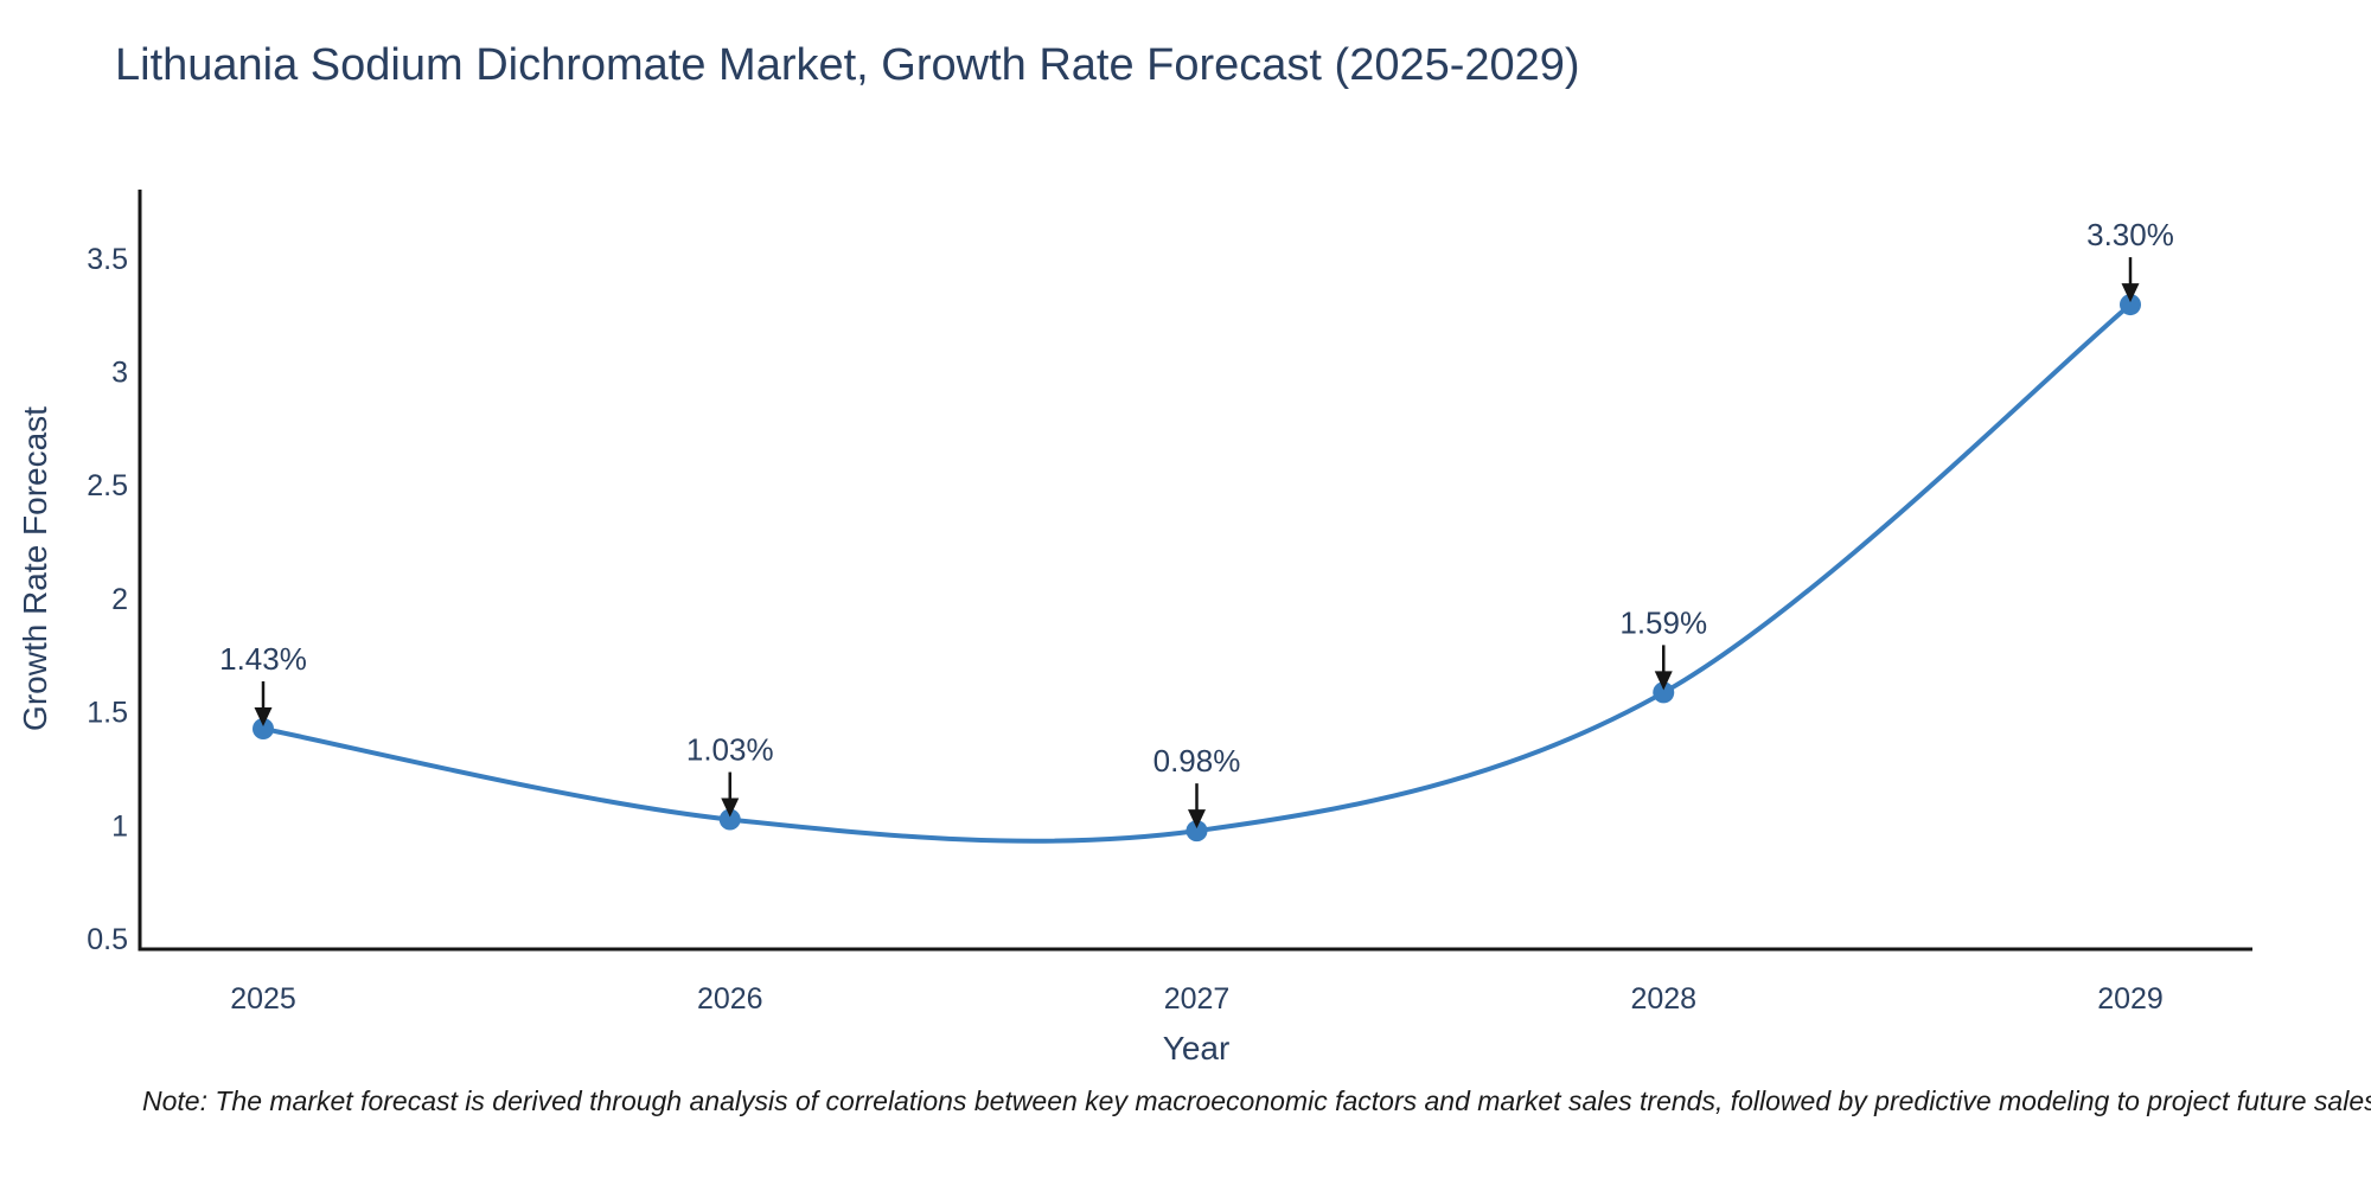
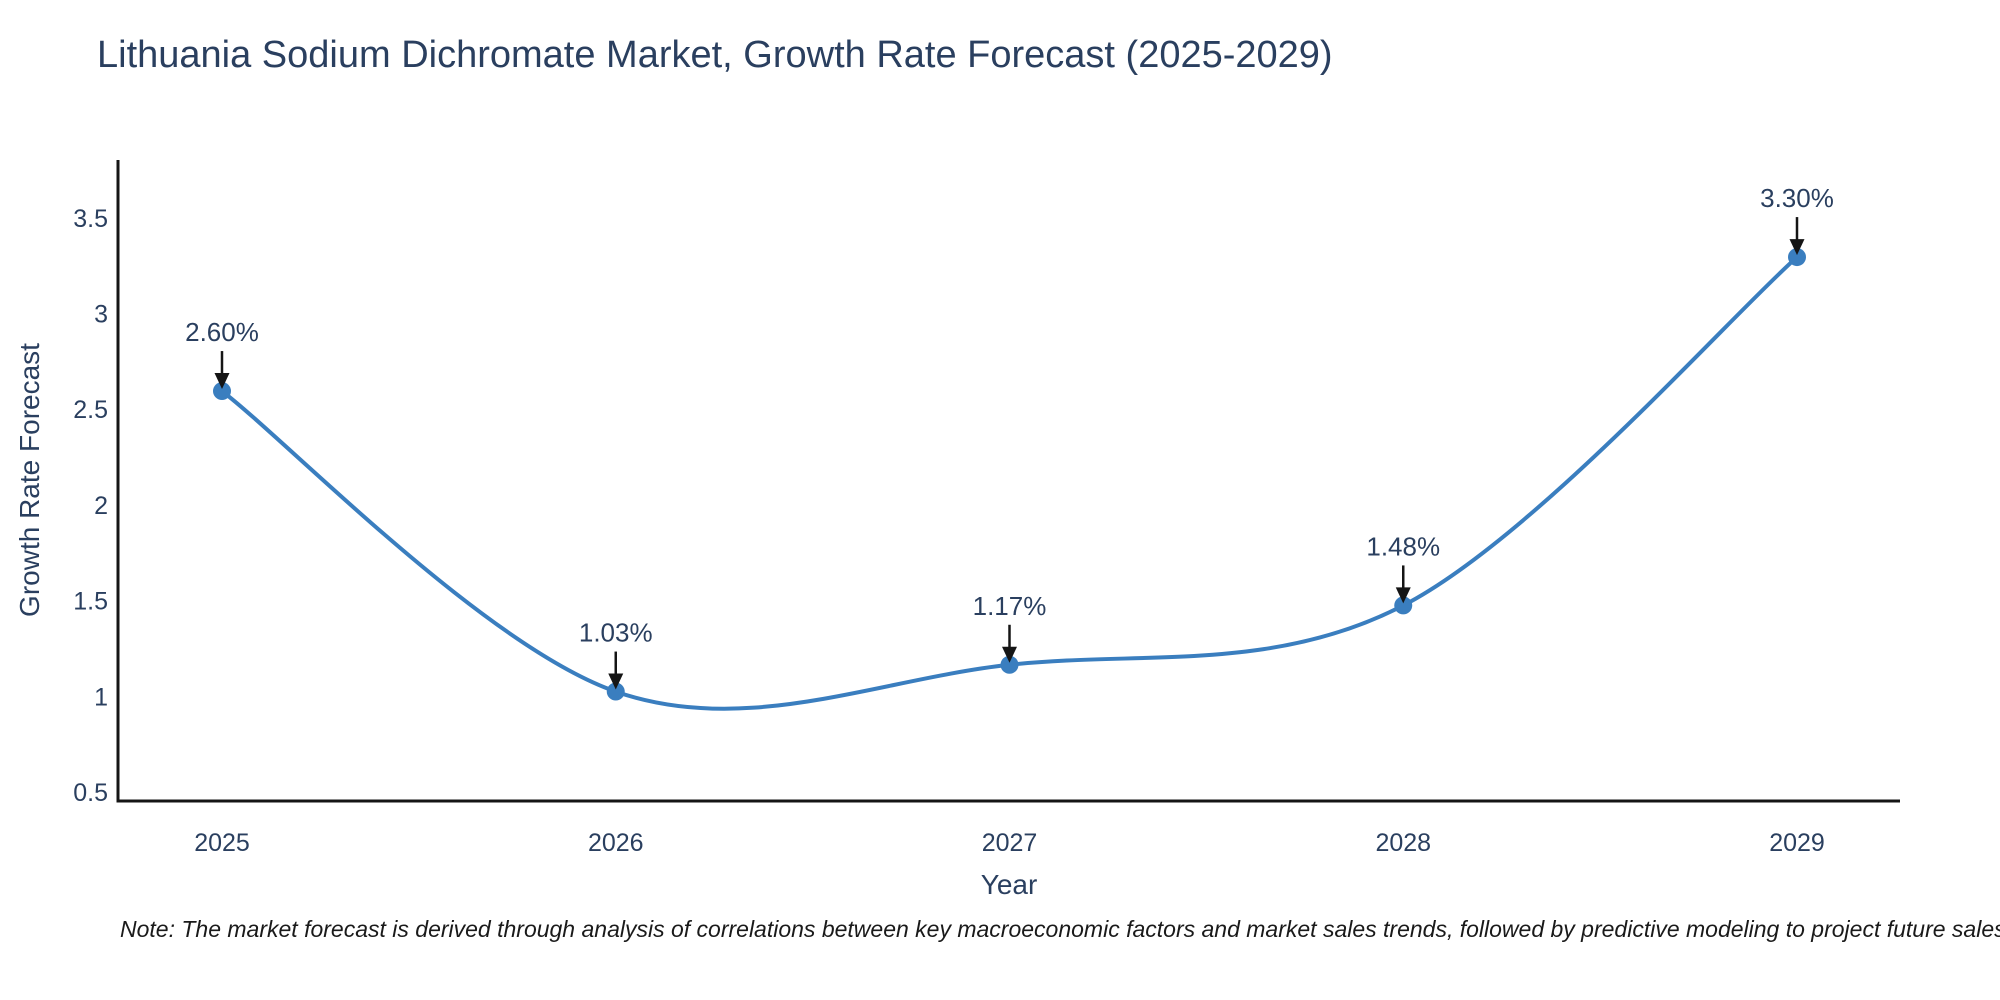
2025: 1.43% -> 2.60%
2027: 0.98% -> 1.17%
2028: 1.59% -> 1.48%
